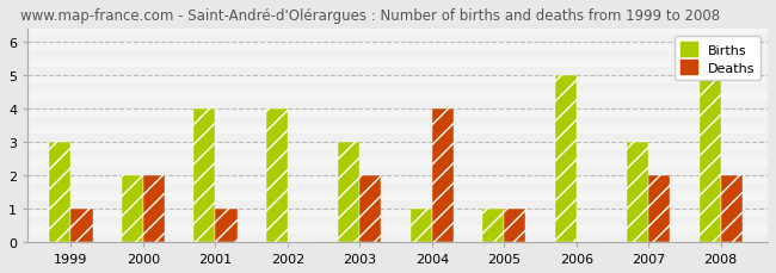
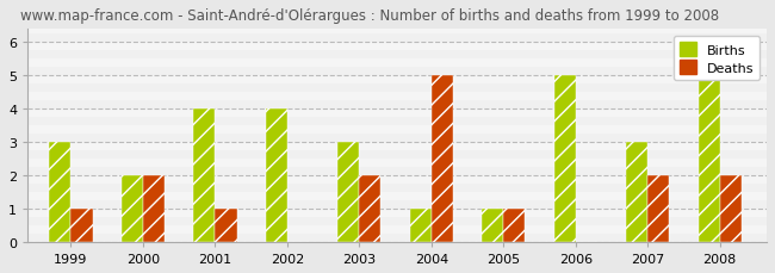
Deaths/2004: 4 -> 5
